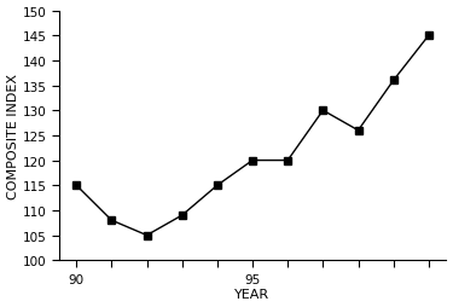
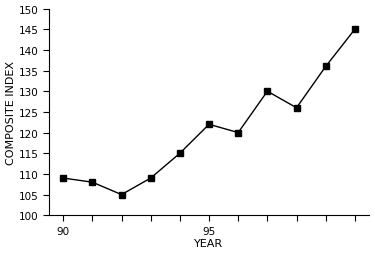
90: 115 -> 109
95: 120 -> 122
